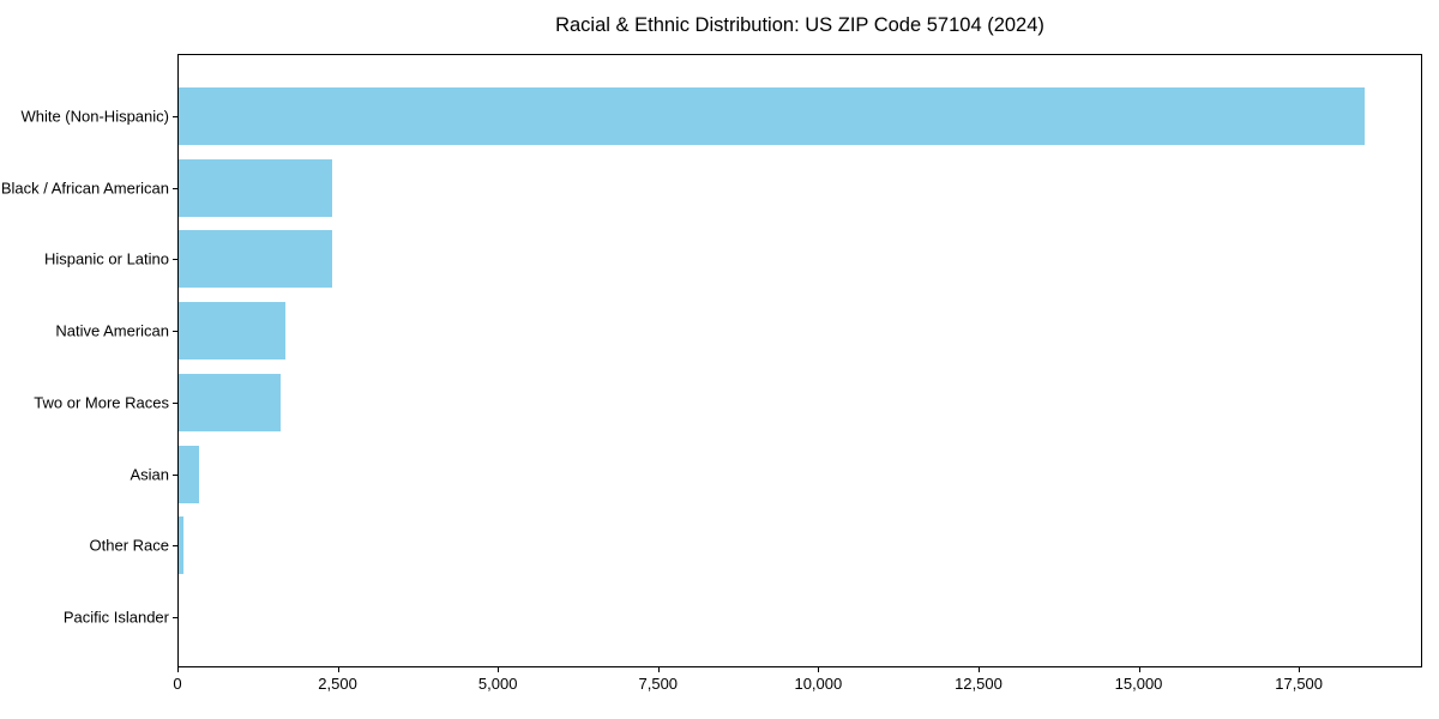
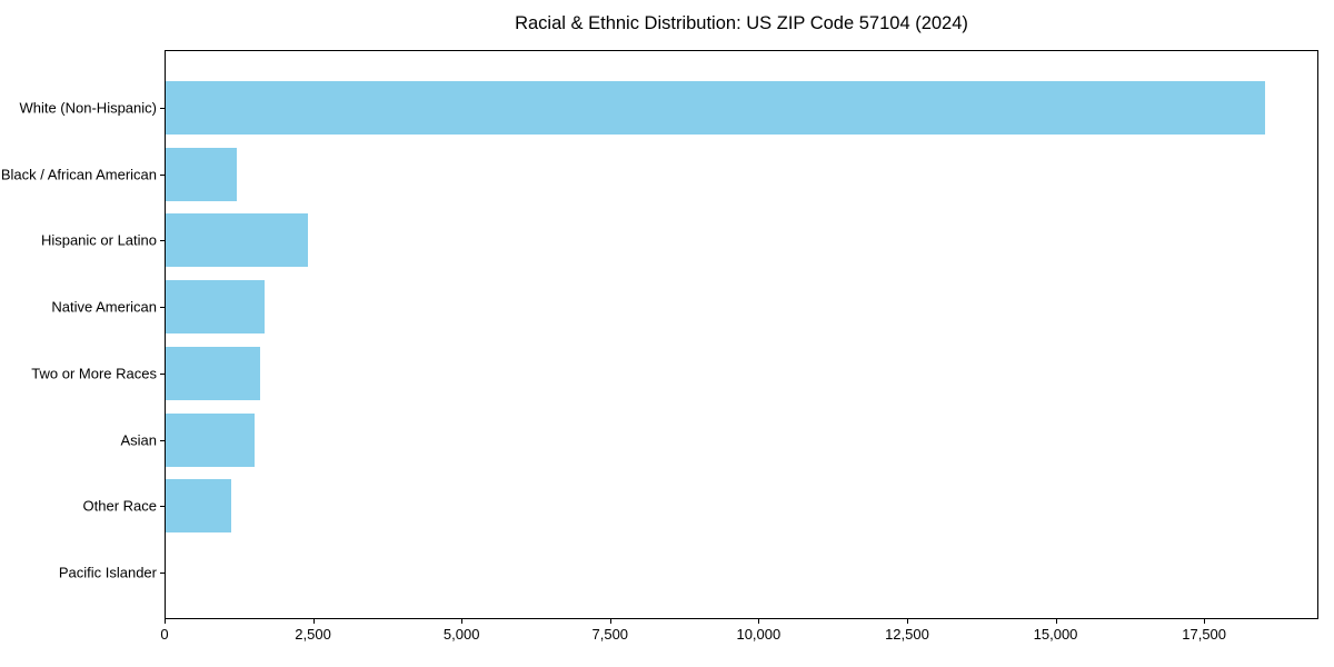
Black / African American: 2400 -> 1200
Asian: 300 -> 1500
Other Race: 100 -> 1100
